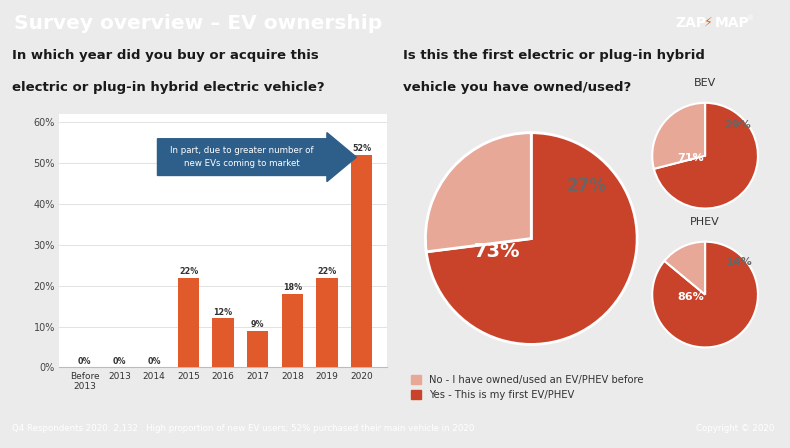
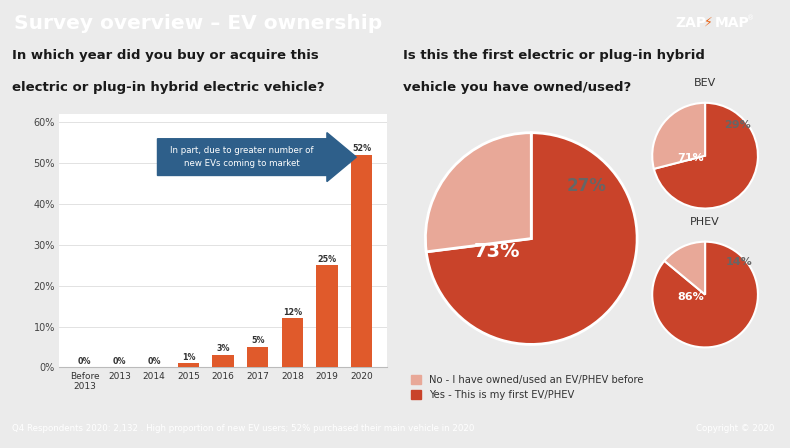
2015: 22% -> 1%
2016: 12% -> 3%
2017: 9% -> 5%
2018: 18% -> 12%
2019: 22% -> 25%
